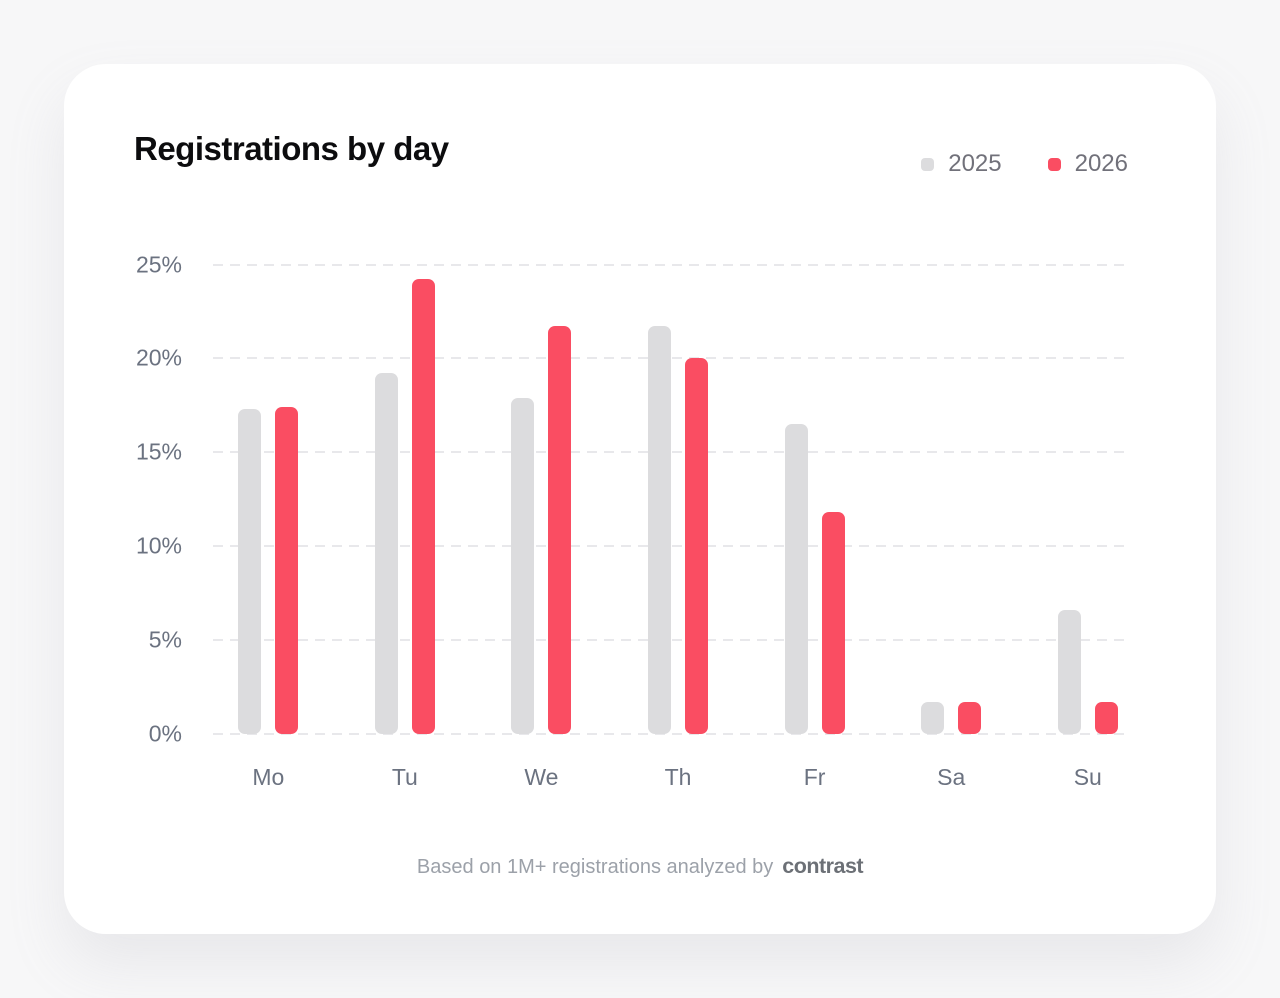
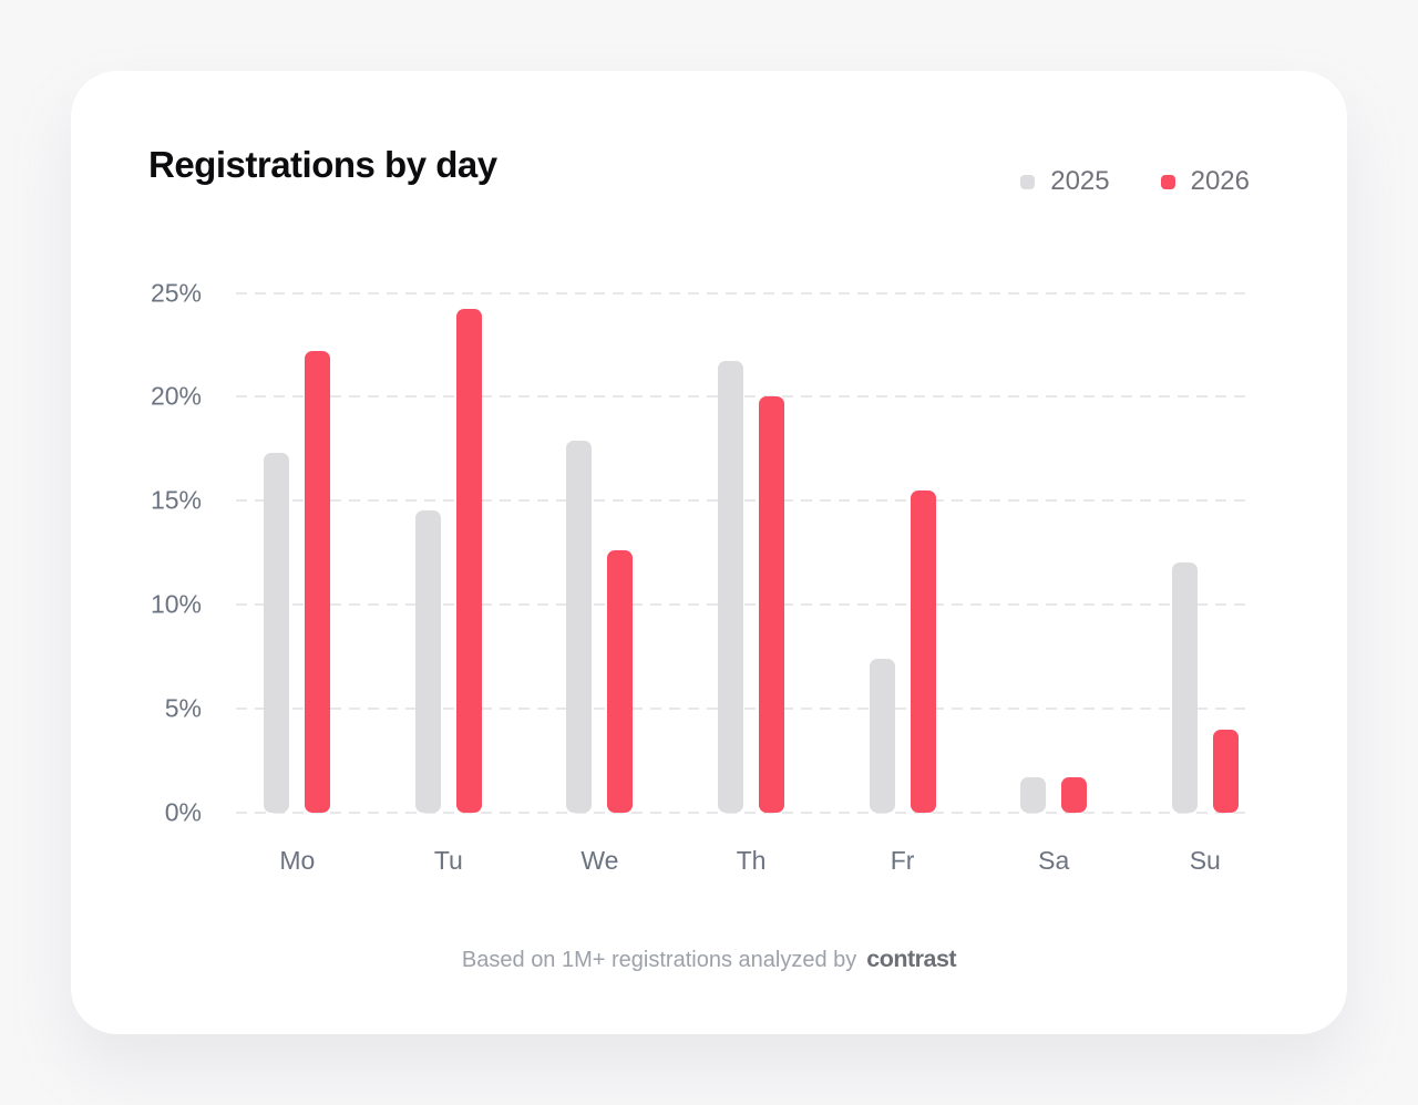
2026/Mo: 17.4% -> 22.2%
2025/Tu: 19.2% -> 14.5%
2026/We: 21.7% -> 12.6%
2025/Fr: 16.5% -> 7.4%
2026/Fr: 11.8% -> 15.5%
2025/Su: 6.6% -> 12.0%
2026/Su: 1.7% -> 4.0%
